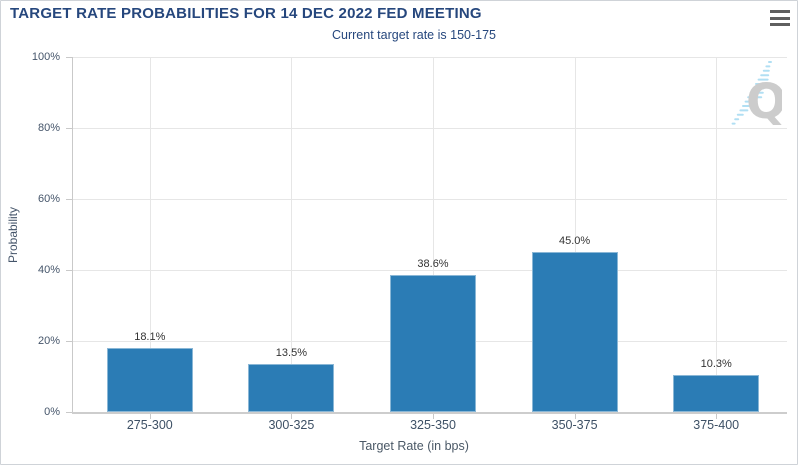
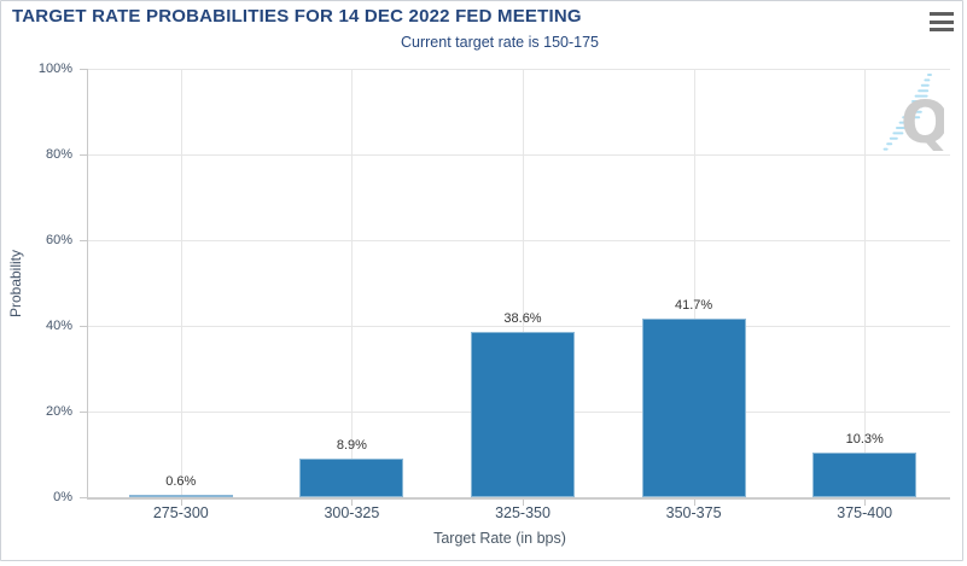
275-300: 18.1% -> 0.6%
300-325: 13.5% -> 8.9%
350-375: 45.0% -> 41.7%
